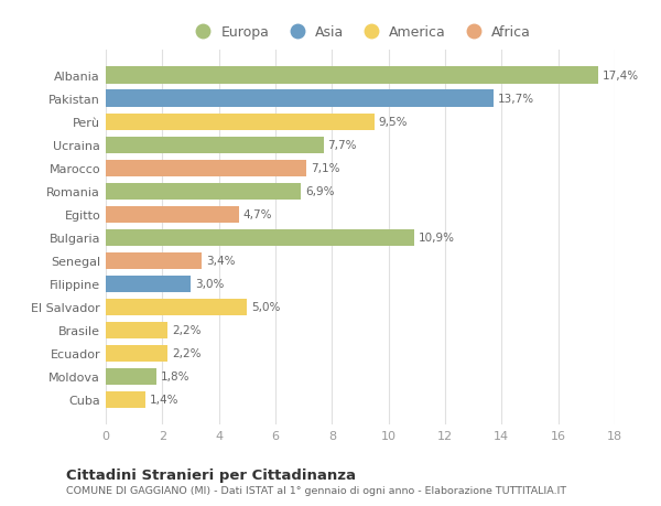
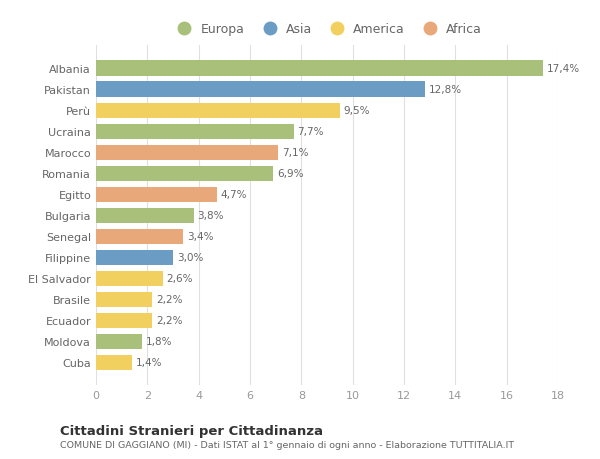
Pakistan: 13,7% -> 12,8%
Bulgaria: 10,9% -> 3,8%
El Salvador: 5,0% -> 2,6%
